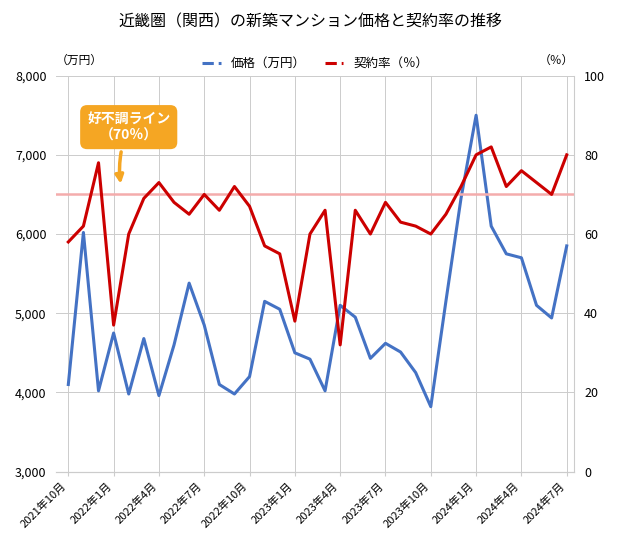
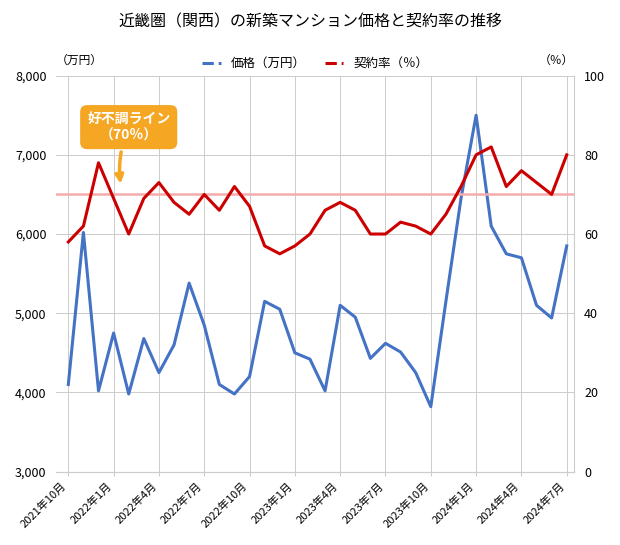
契約率（％）/2022年1月: 37 -> 69
価格（万円）/2022年4月: 3,960 -> 4,250
契約率（％）/2023年1月: 38 -> 57
契約率（％）/2023年4月: 32 -> 68
契約率（％）/2023年7月: 68 -> 60
